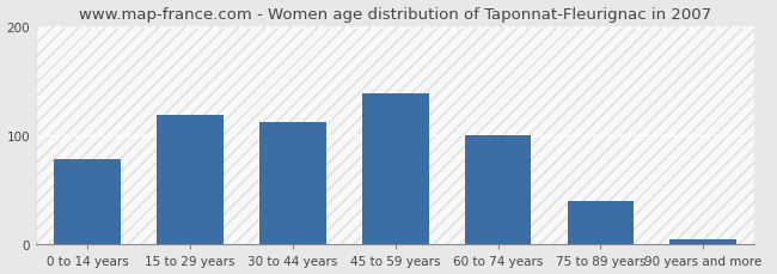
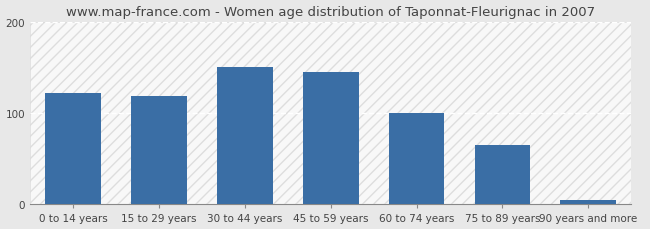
0 to 14 years: 78 -> 122
30 to 44 years: 112 -> 150
45 to 59 years: 138 -> 145
75 to 89 years: 40 -> 65
